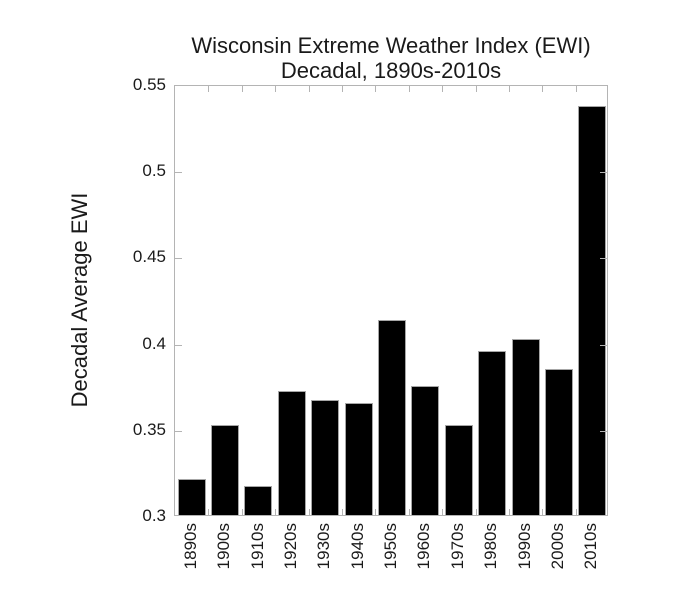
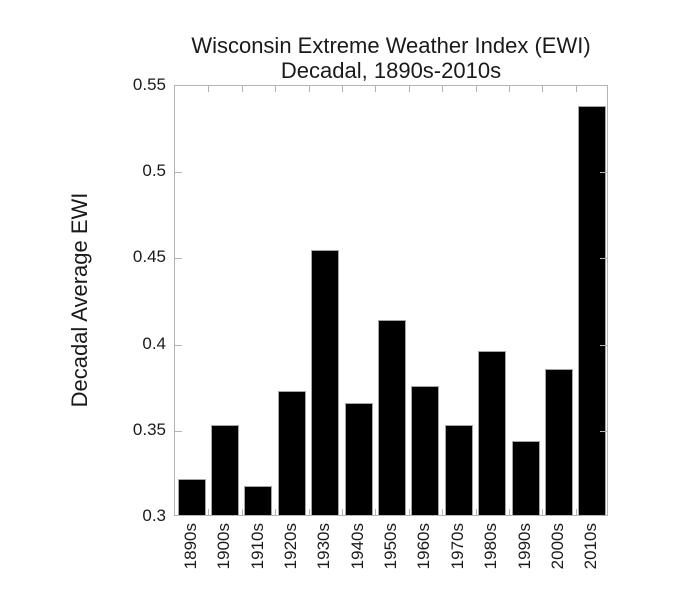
1930s: 0.367 -> 0.454
1990s: 0.402 -> 0.343
